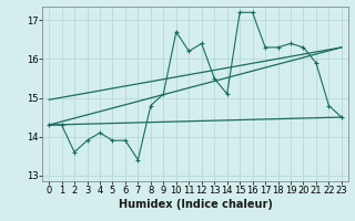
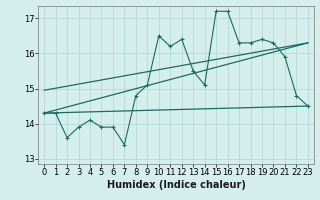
10: 16.7 -> 16.5
